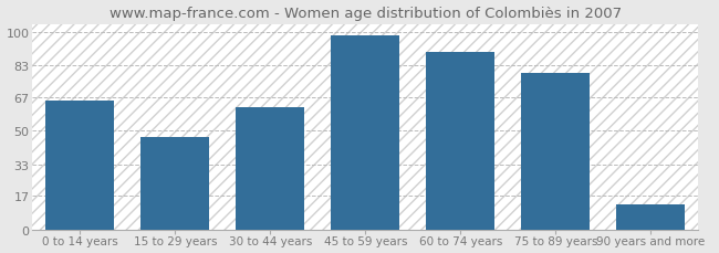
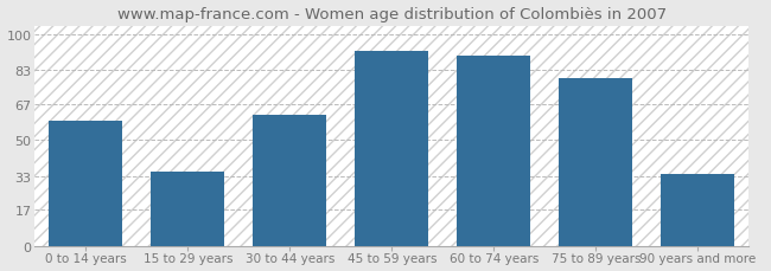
0 to 14 years: 65 -> 59
15 to 29 years: 47 -> 35
45 to 59 years: 98 -> 92
90 years and more: 13 -> 34
